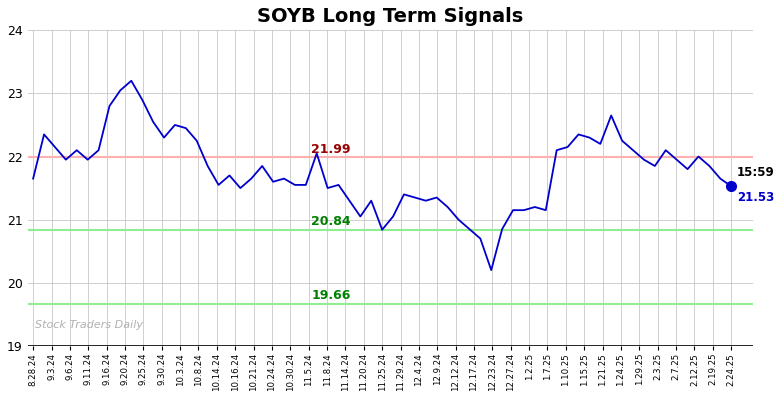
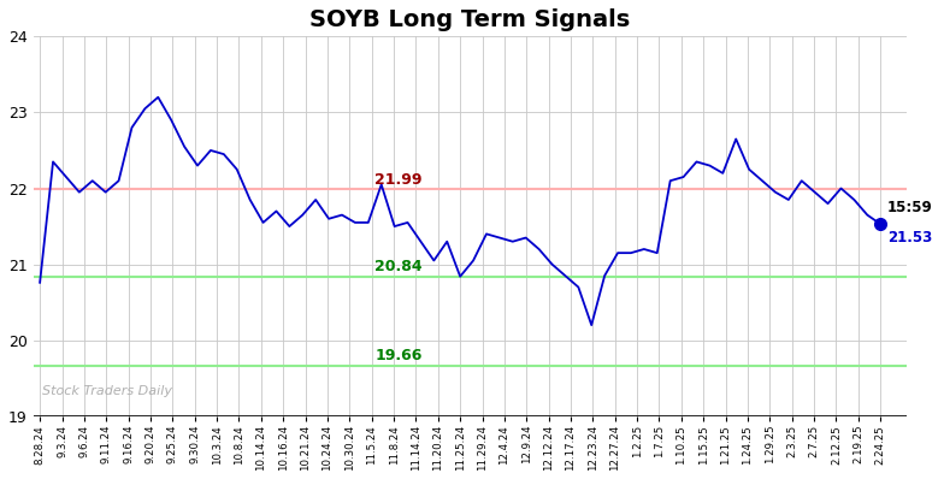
8.28.24: 21.65 -> 20.76
